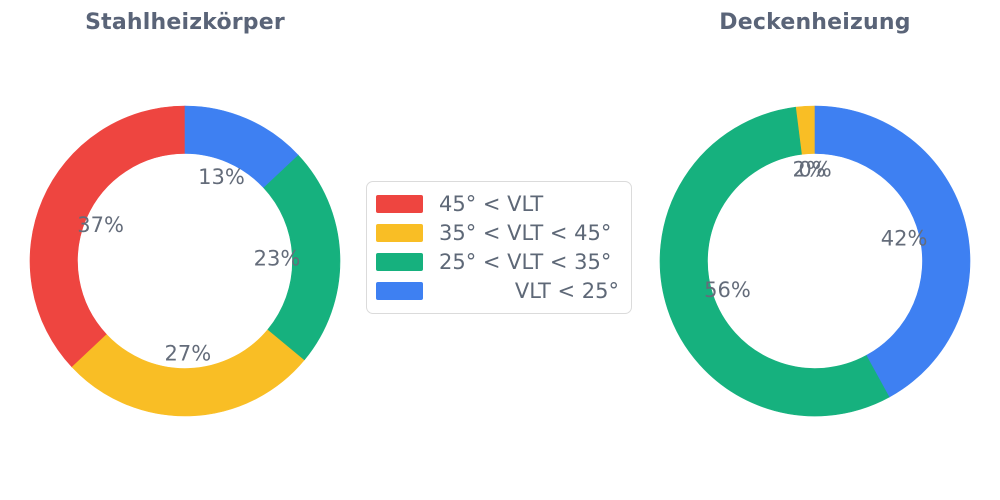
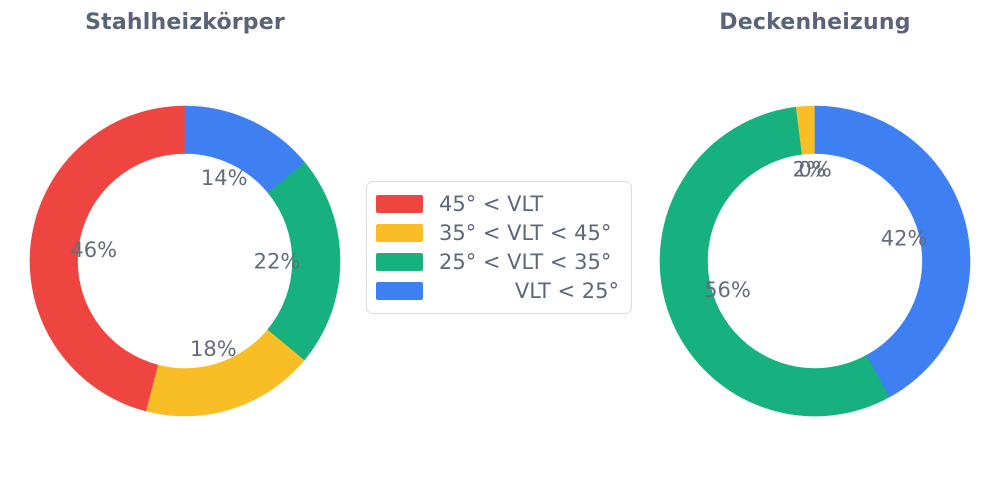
Stahlheizkörper/45° < VLT: 37% -> 46%
Stahlheizkörper/35° < VLT < 45°: 27% -> 18%
Stahlheizkörper/25° < VLT < 35°: 23% -> 22%
Stahlheizkörper/VLT < 25°: 13% -> 14%
